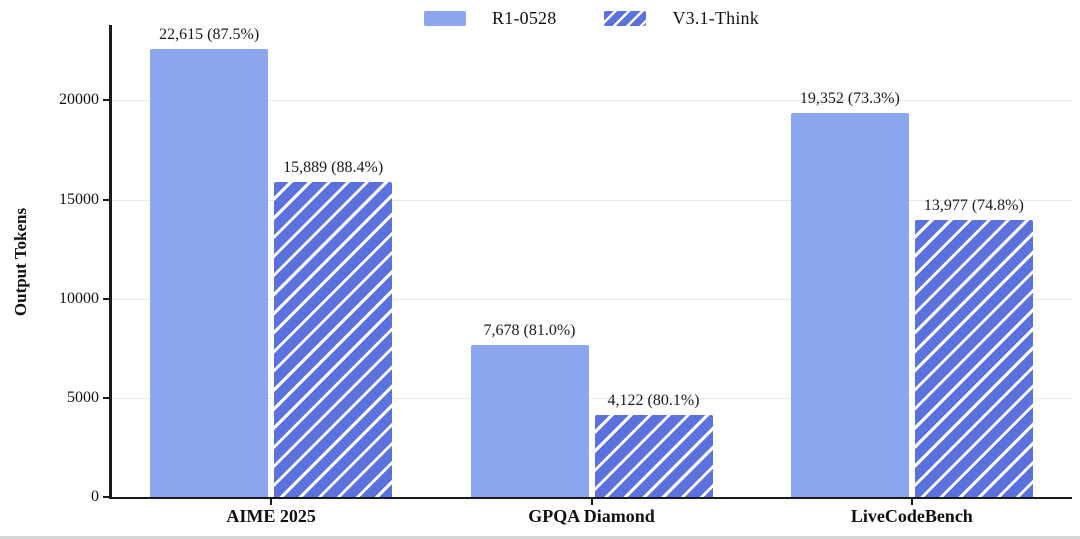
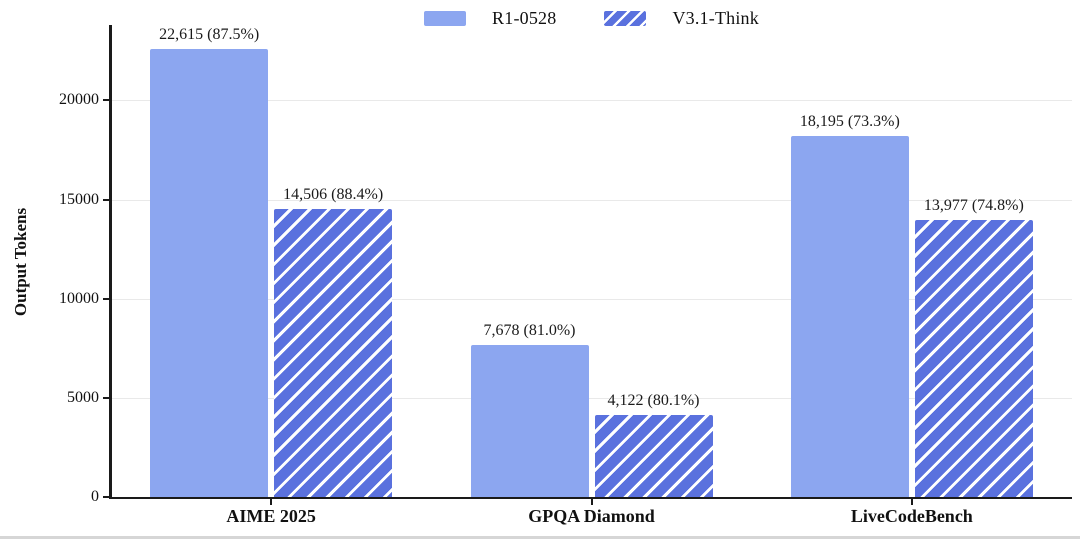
V3.1-Think/AIME 2025: 15,889 -> 14,506
R1-0528/LiveCodeBench: 19,352 -> 18,195
